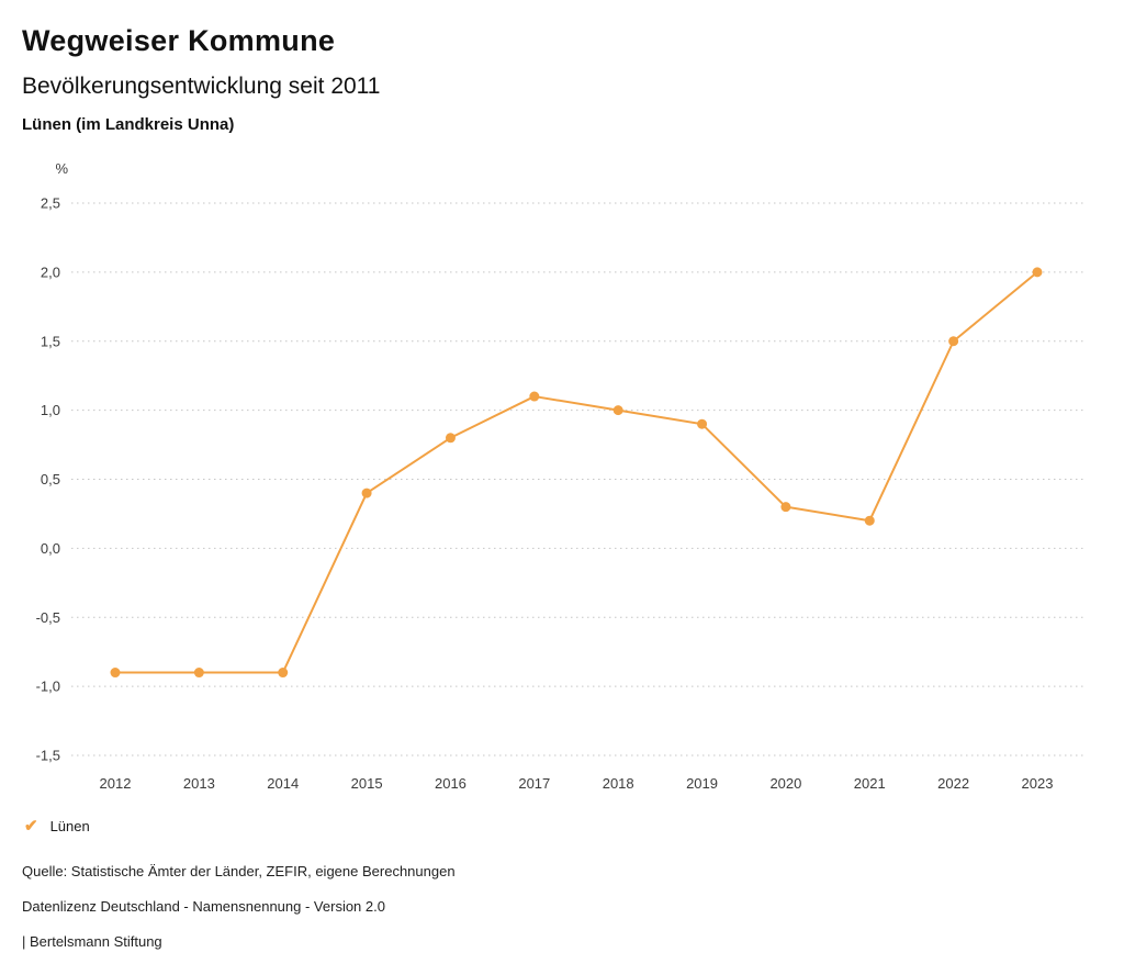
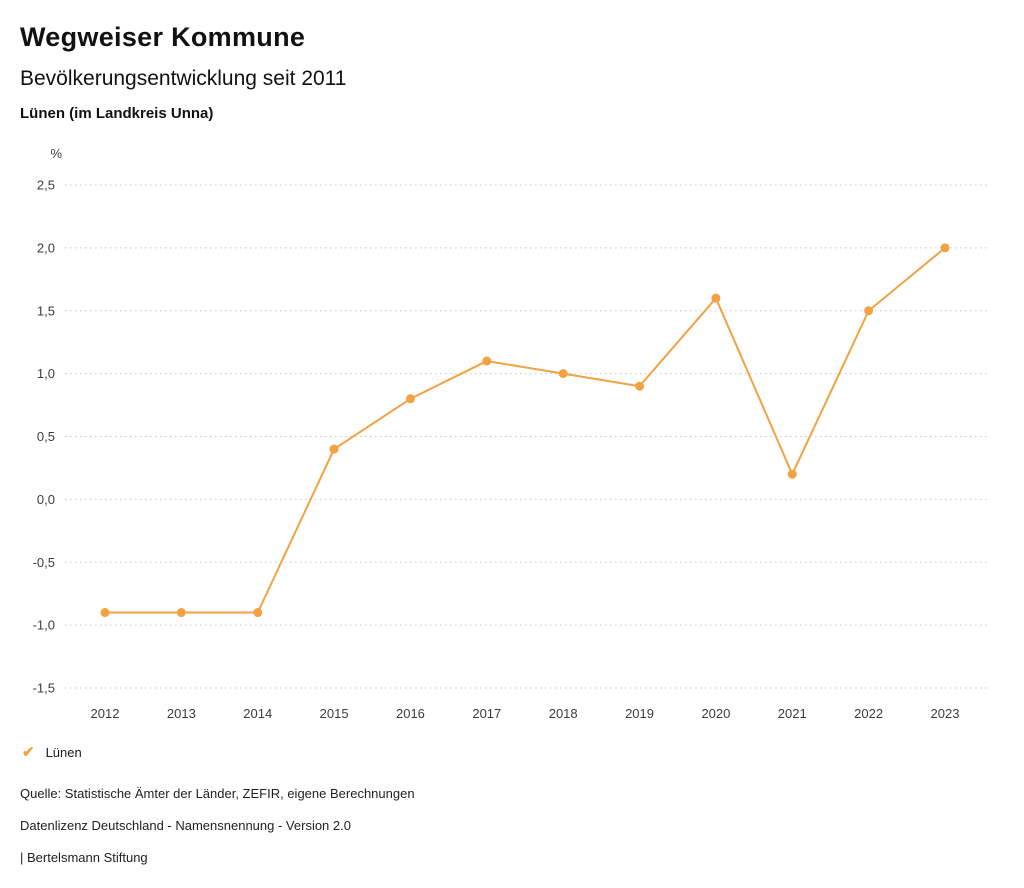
2020: 0,3 -> 1,6
